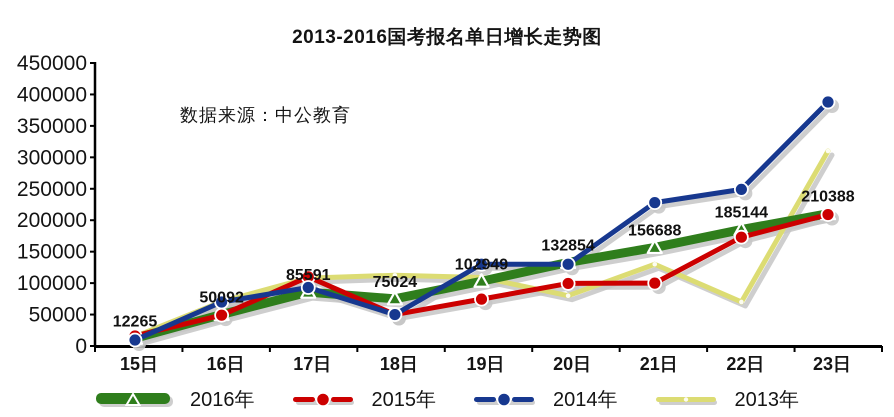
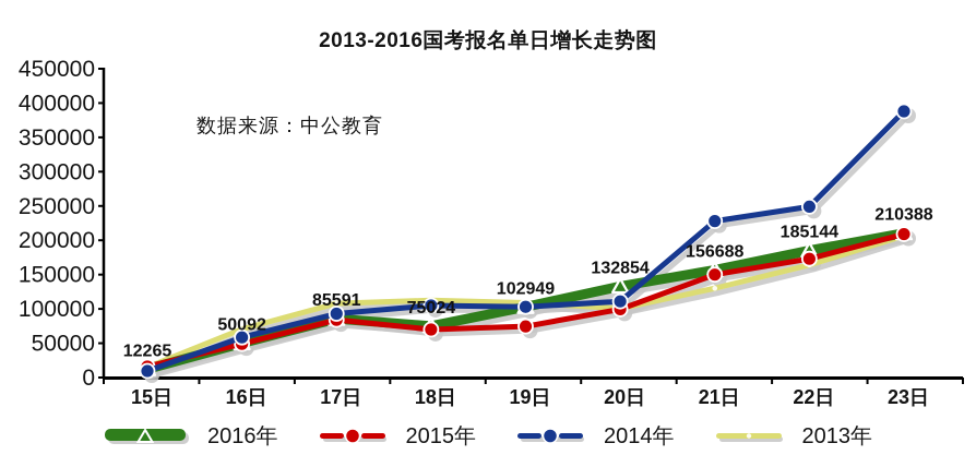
2014年/16日: 70000 -> 60000
2015年/17日: 110000 -> 80000
2015年/18日: 50000 -> 70000
2014年/18日: 50000 -> 100000
2014年/19日: 130000 -> 100000
2014年/20日: 130000 -> 110000
2013年/20日: 80000 -> 100000
2015年/21日: 100000 -> 150000
2013年/22日: 70000 -> 160000
2013年/23日: 310000 -> 210000
